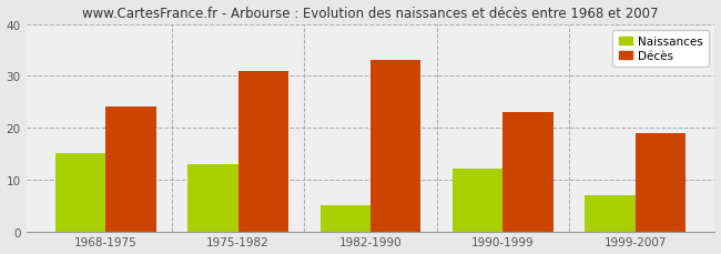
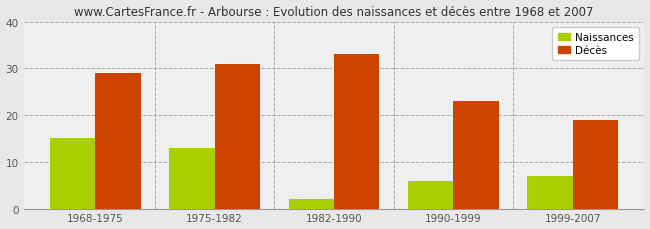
Décès/1968-1975: 24 -> 29
Naissances/1982-1990: 5 -> 2
Naissances/1990-1999: 12 -> 6
